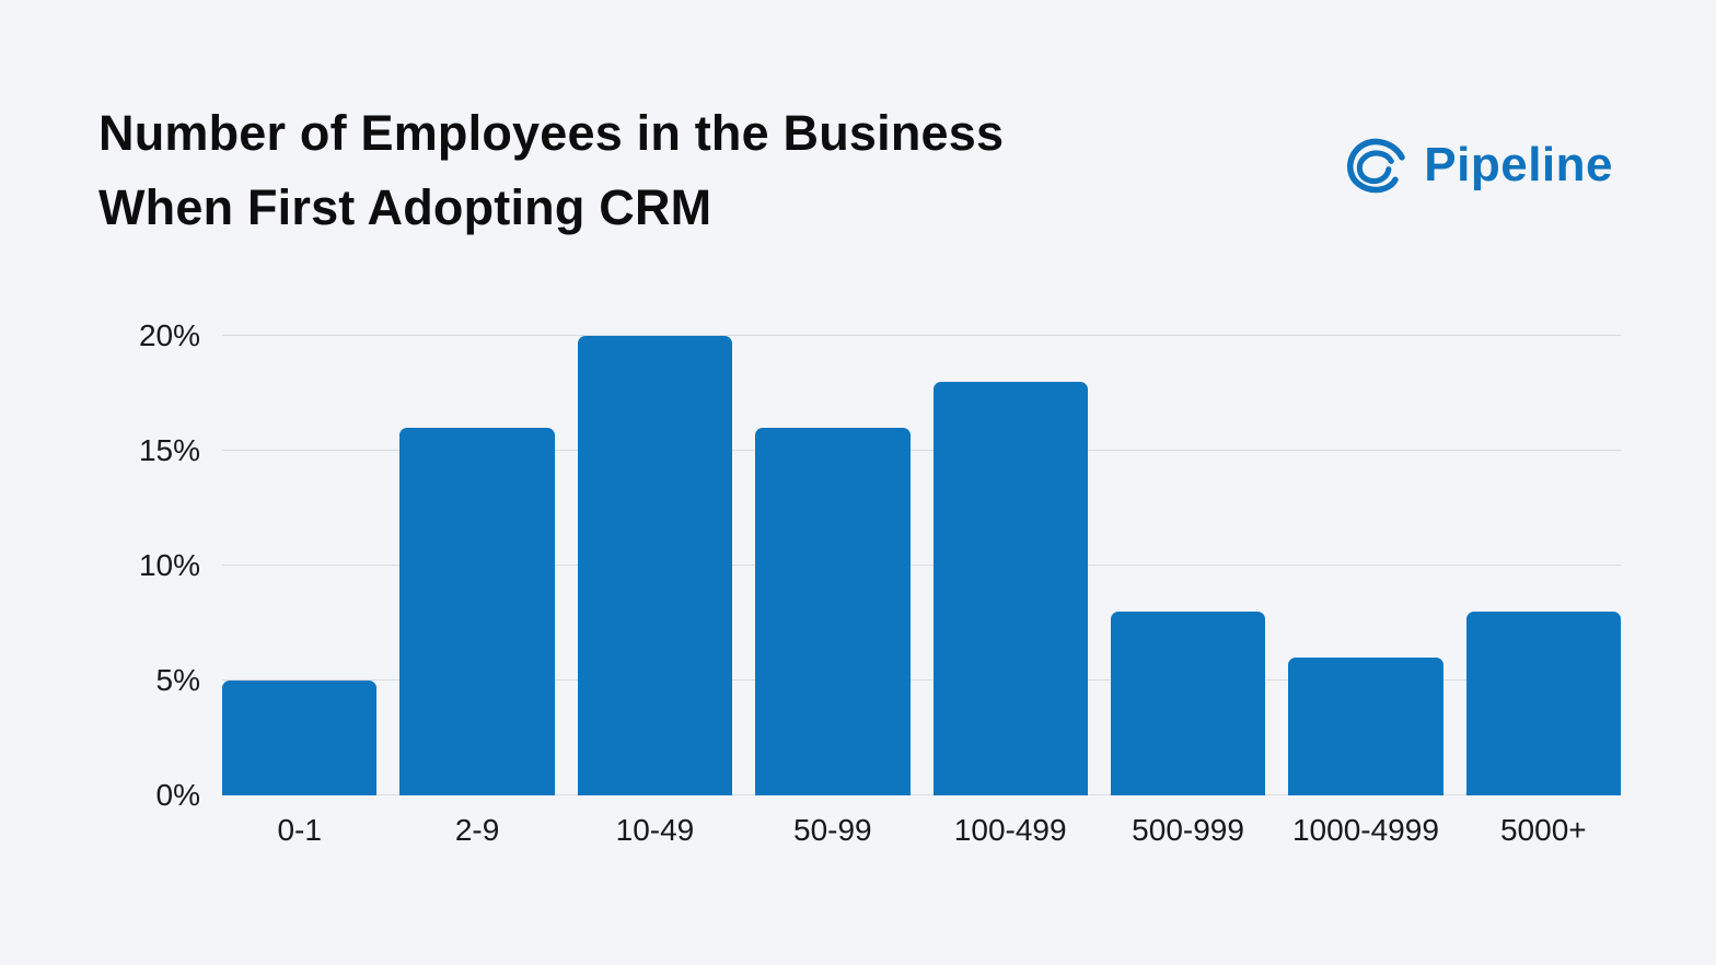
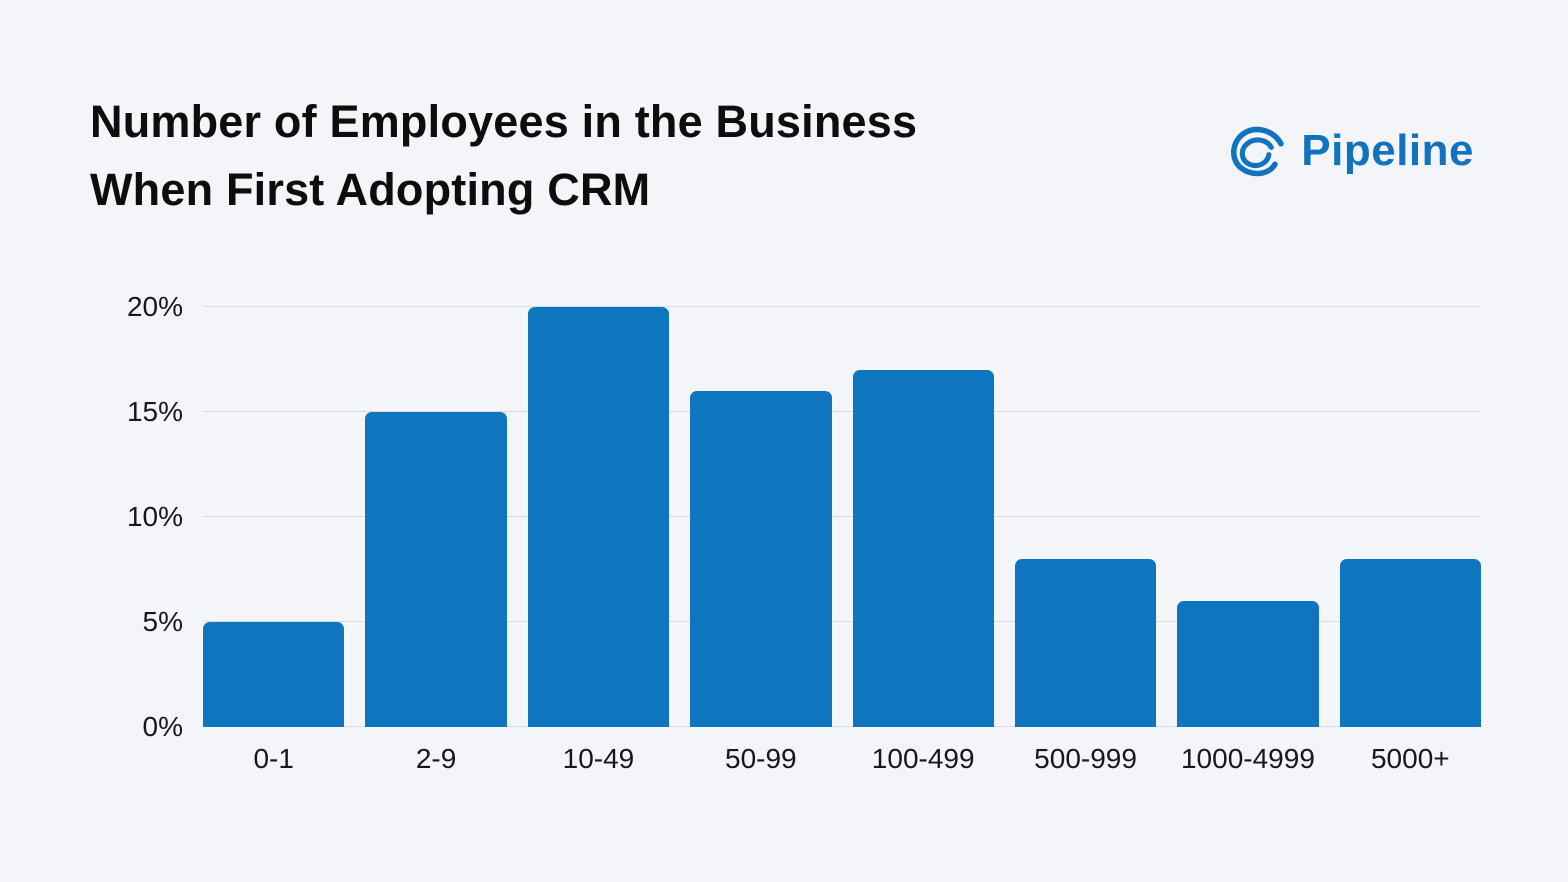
2-9: 16% -> 15%
100-499: 18% -> 17%
